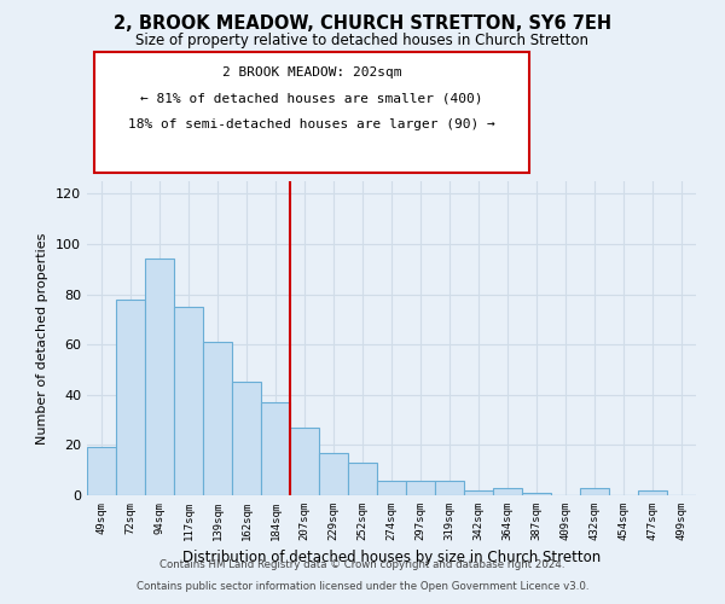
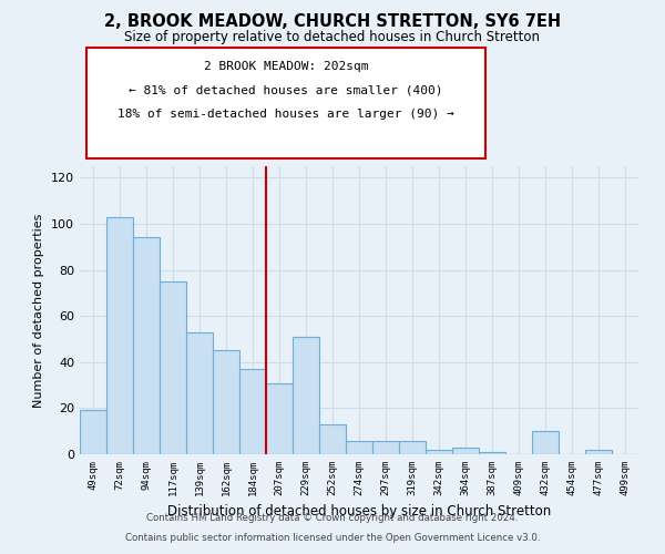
72sqm: 78 -> 103
139sqm: 61 -> 53
207sqm: 27 -> 31
229sqm: 17 -> 51
432sqm: 3 -> 10
